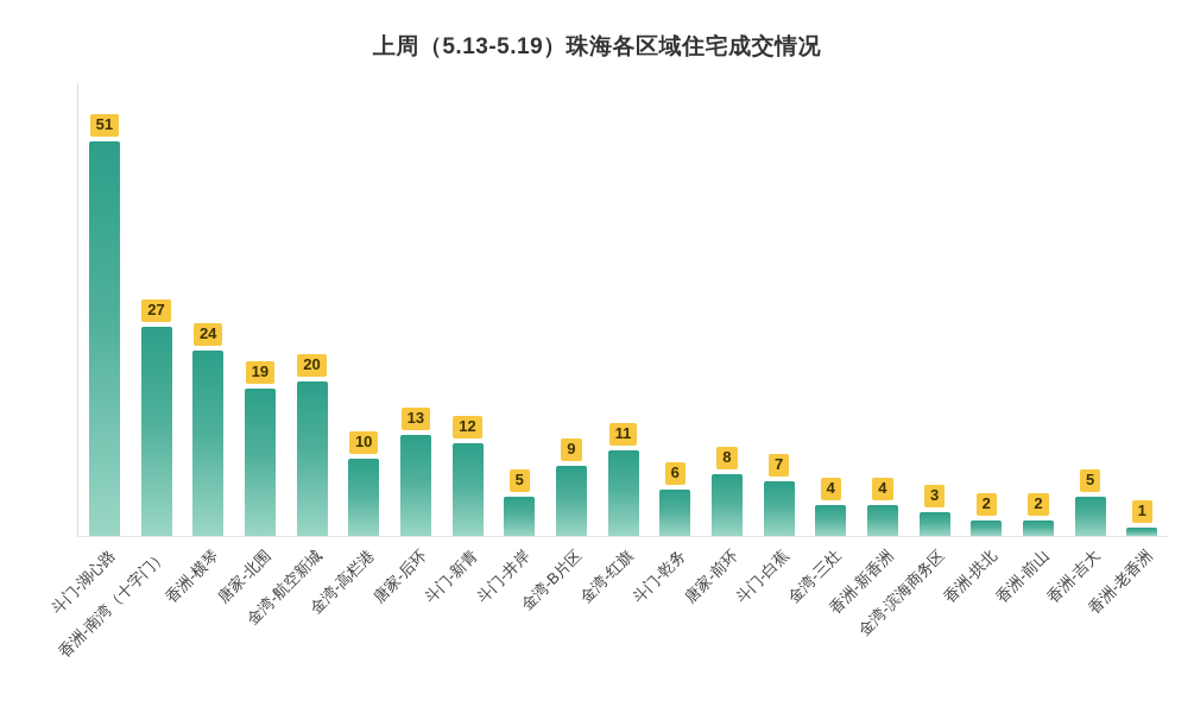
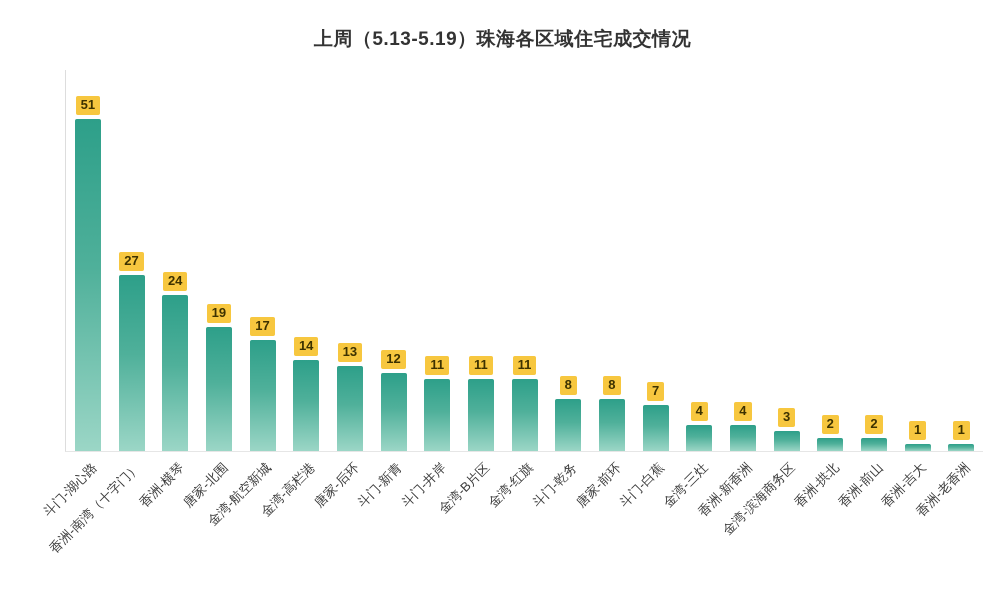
金湾-航空新城: 20 -> 17
金湾-高栏港: 10 -> 14
斗门-井岸: 5 -> 11
金湾-B片区: 9 -> 11
斗门-乾务: 6 -> 8
香洲-吉大: 5 -> 1
